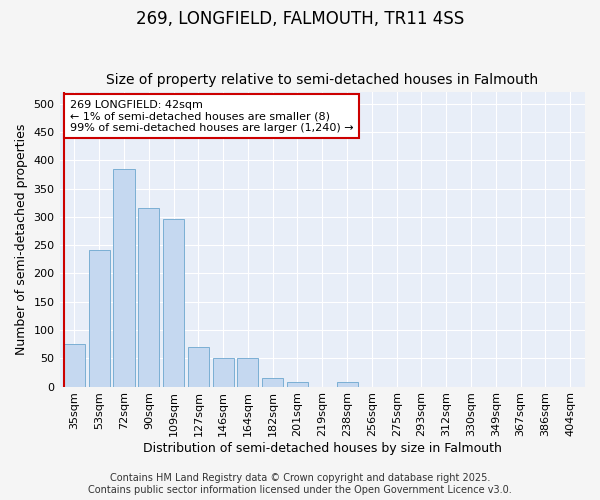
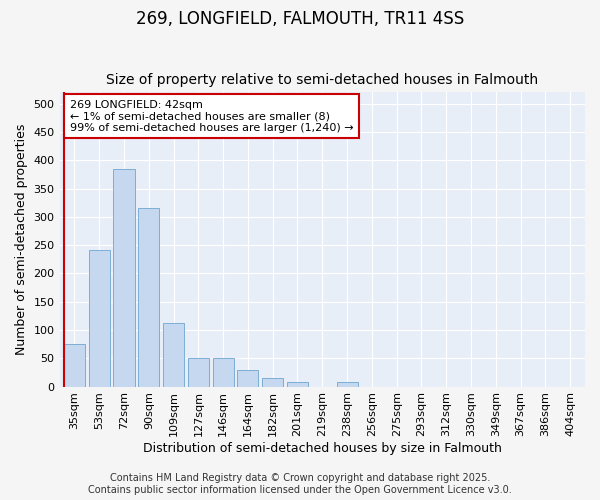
109sqm: 296 -> 113
127sqm: 70 -> 50
164sqm: 50 -> 30
